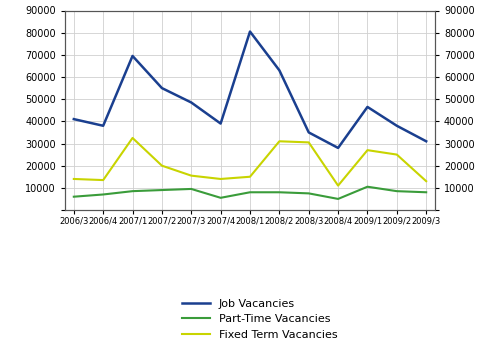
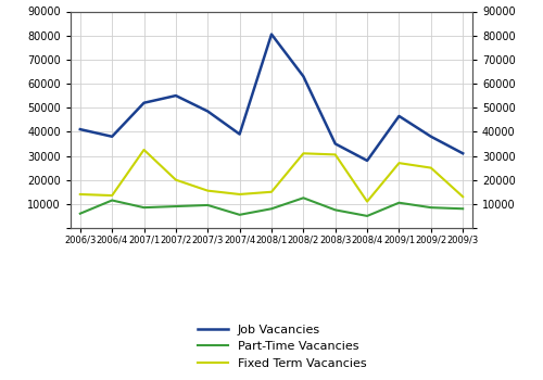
Part-Time Vacancies/2006/4: 7000 -> 11500
Job Vacancies/2007/1: 69500 -> 52000
Part-Time Vacancies/2008/2: 8000 -> 12500
